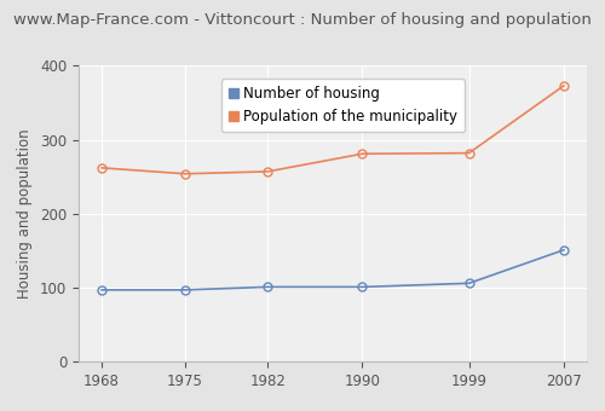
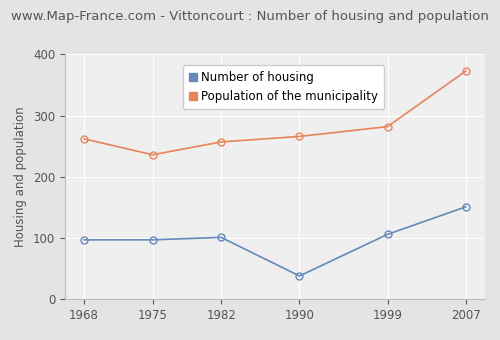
Population of the municipality/1975: 254 -> 236
Number of housing/1990: 101 -> 38
Population of the municipality/1990: 281 -> 266
